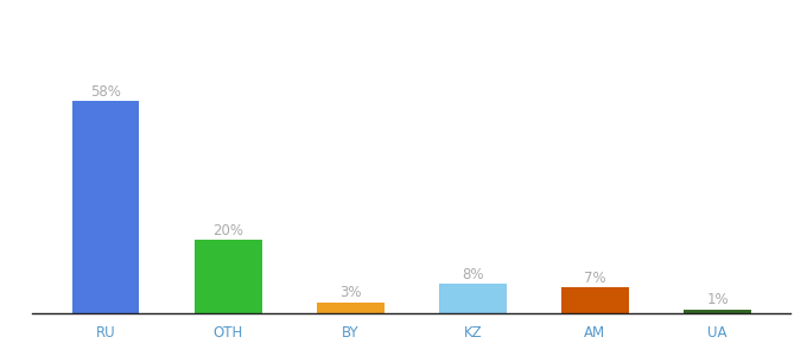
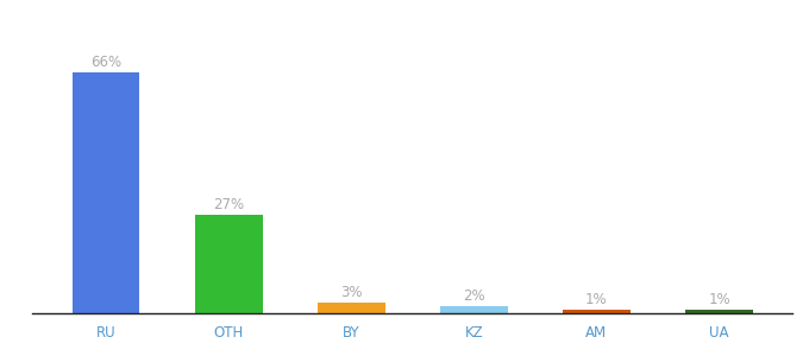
RU: 58% -> 66%
OTH: 20% -> 27%
KZ: 8% -> 2%
AM: 7% -> 1%
